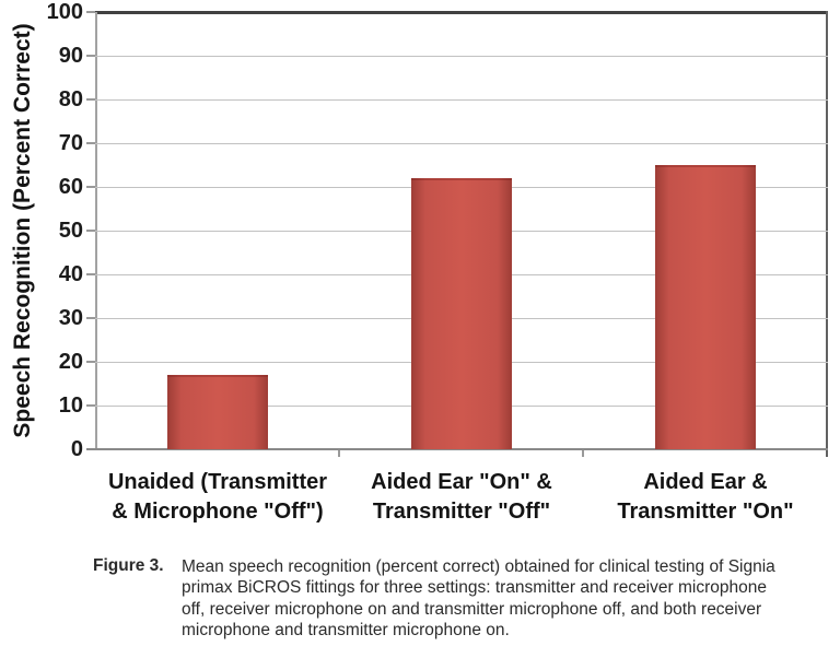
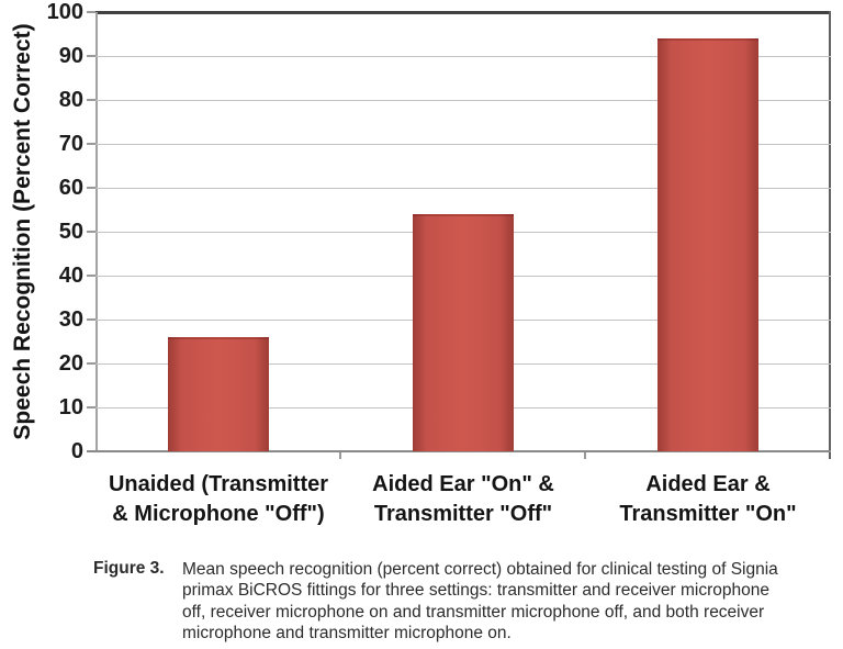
Unaided (Transmitter & Microphone "Off"): 17 -> 26
Aided Ear "On" & Transmitter "Off": 62 -> 54
Aided Ear & Transmitter "On": 65 -> 94
